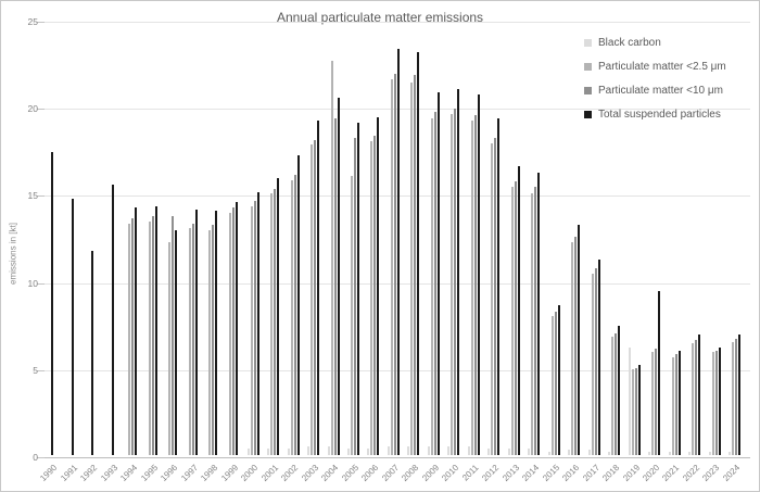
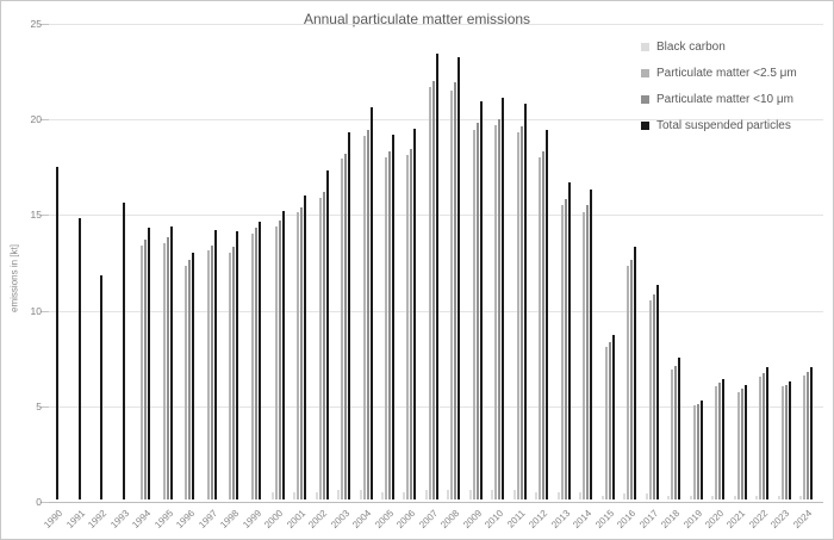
Particulate matter <10 μm/1996: 13.7 -> 12.5
Particulate matter <2.5 μm/2004: 22.6 -> 19.0
Particulate matter <2.5 μm/2005: 16.0 -> 17.9
Black carbon/2019: 6.2 -> 0.2
Total suspended particles/2020: 9.4 -> 6.3
